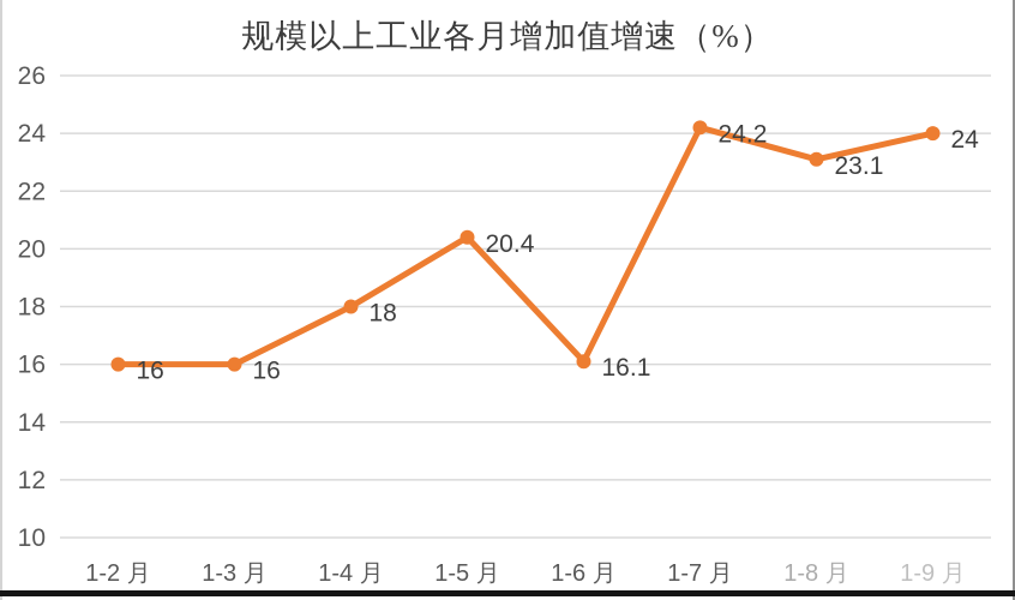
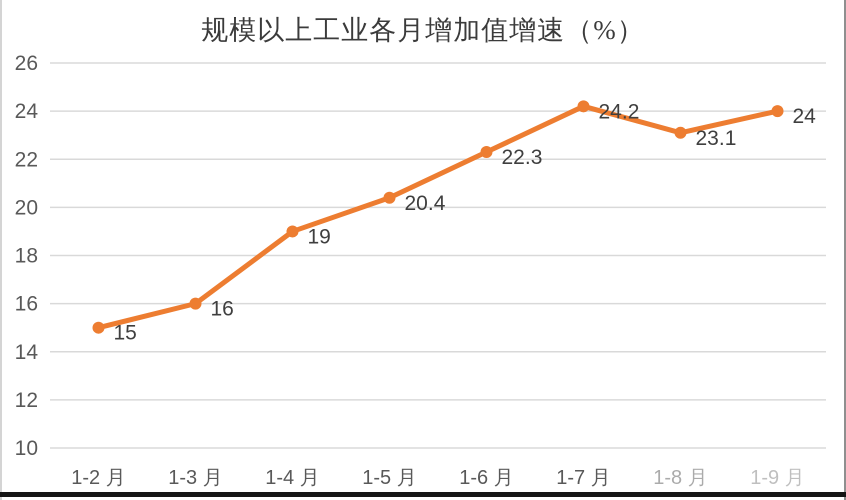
1-2 月: 16 -> 15
1-4 月: 18 -> 19
1-6 月: 16.1 -> 22.3
